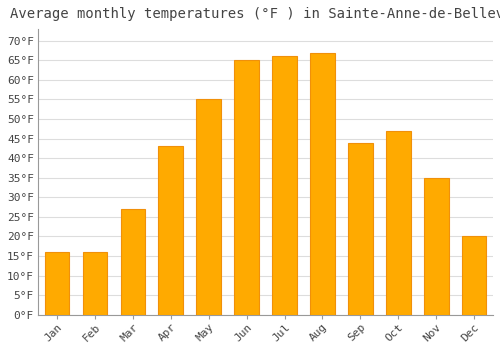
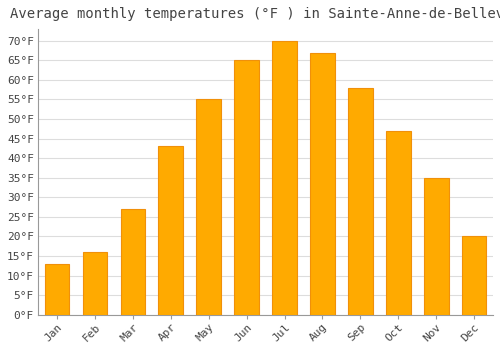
Jan: 16°F -> 13°F
Jul: 66°F -> 70°F
Sep: 44°F -> 58°F
